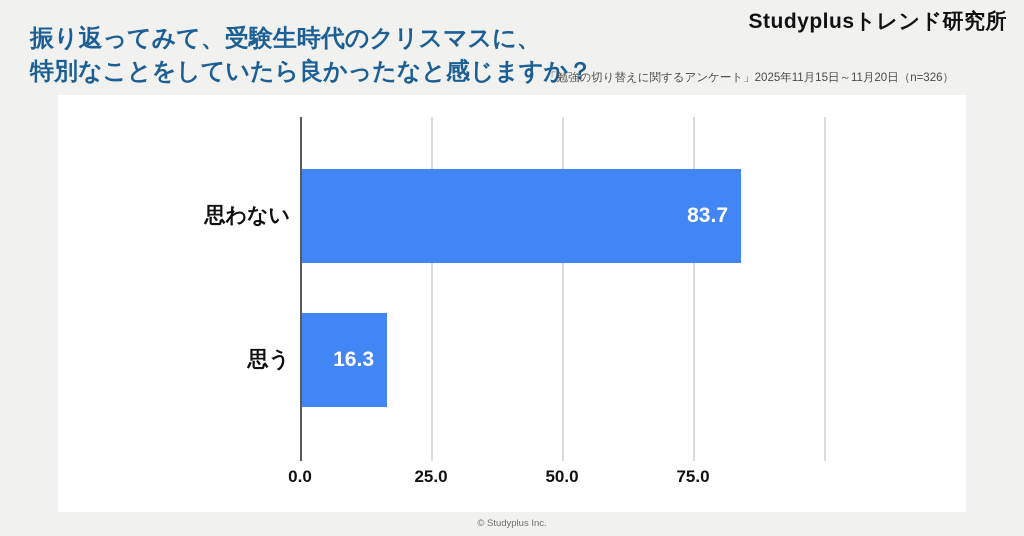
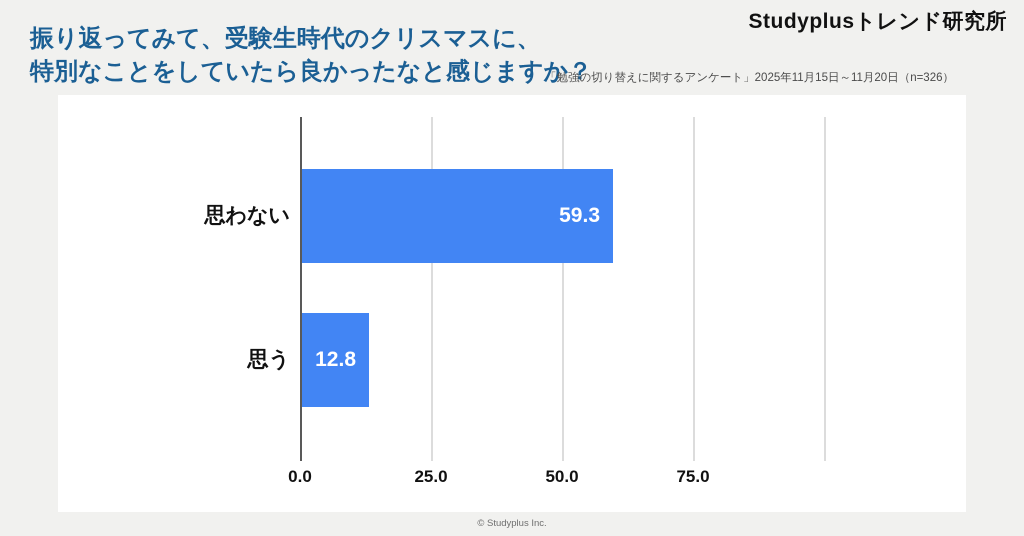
思わない: 83.7 -> 59.3
思う: 16.3 -> 12.8
